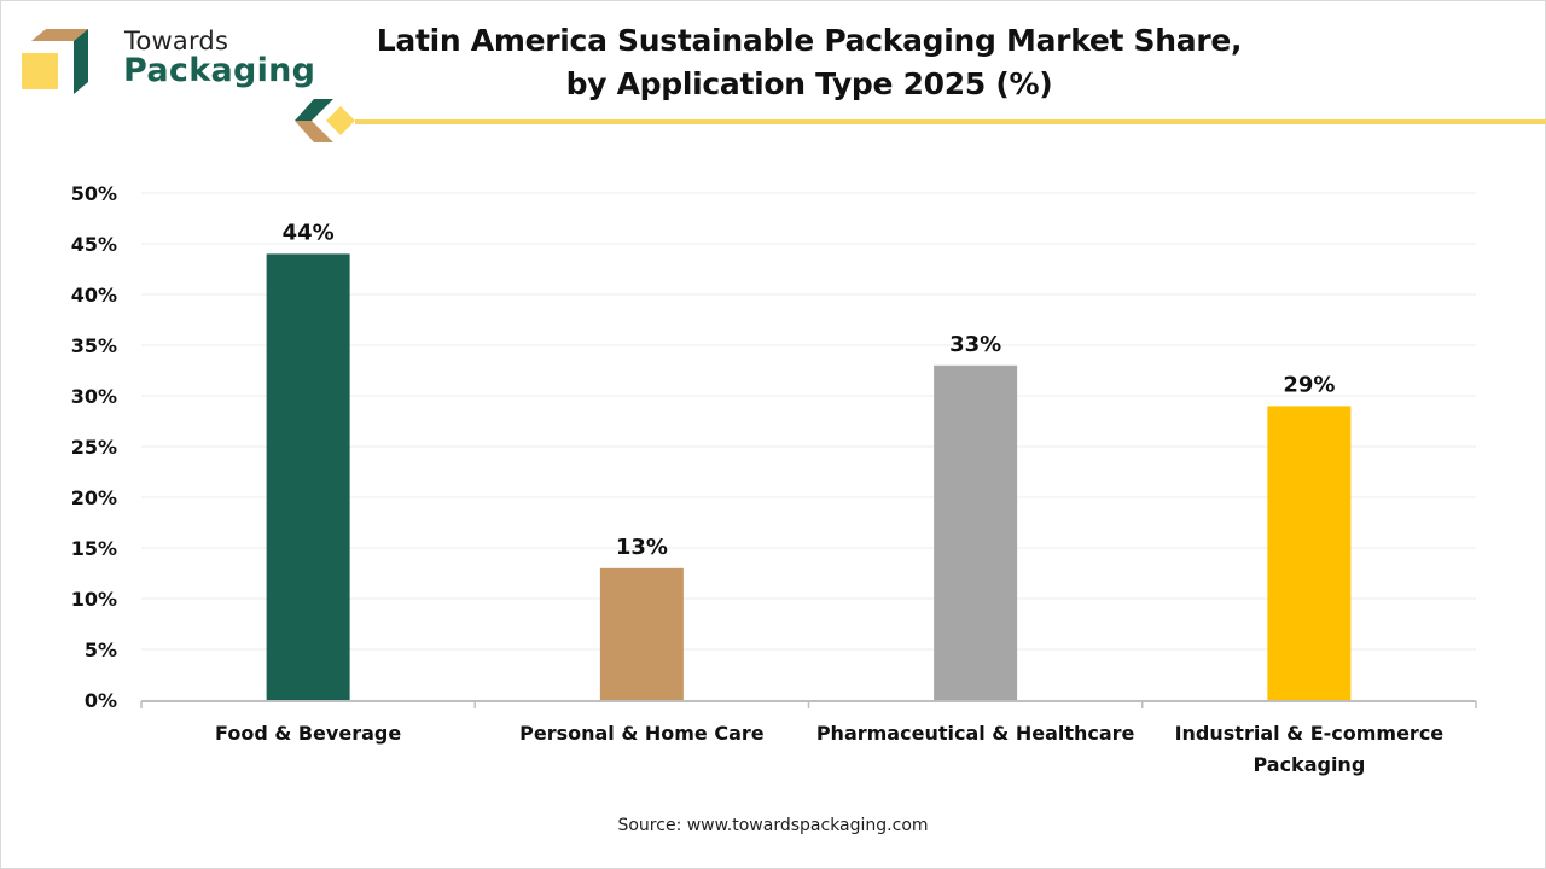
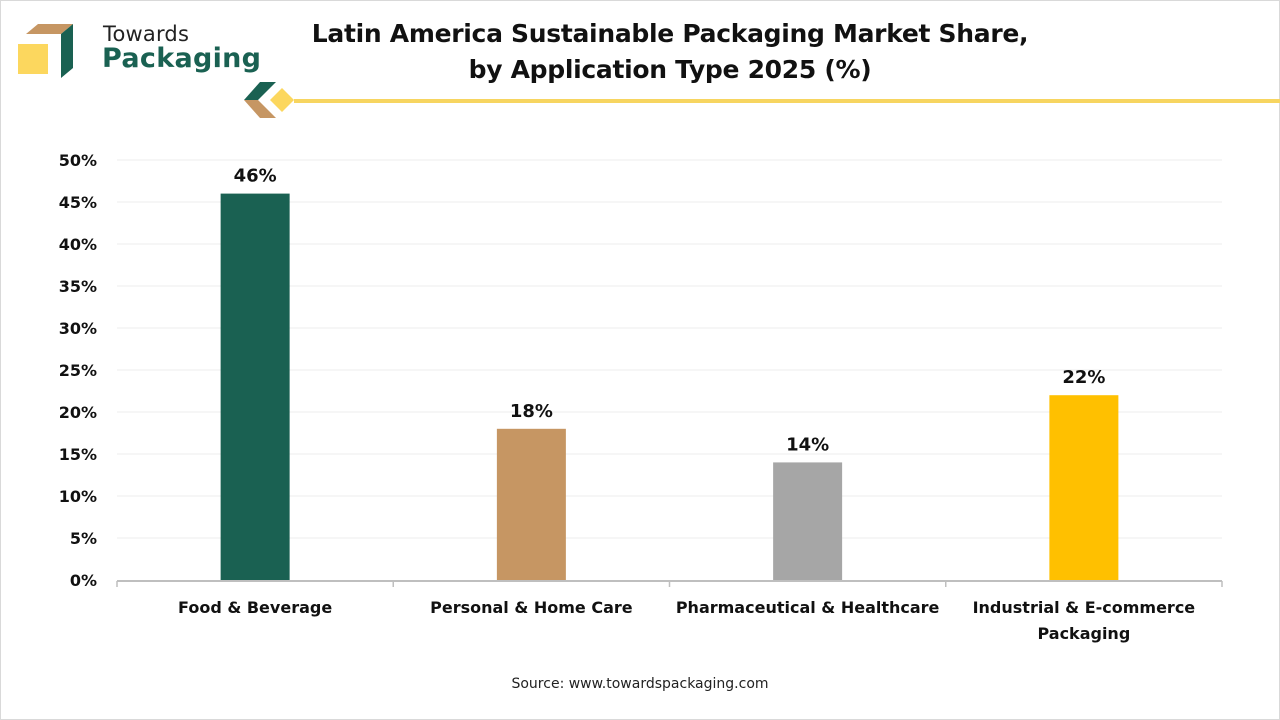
Food & Beverage: 44% -> 46%
Personal & Home Care: 13% -> 18%
Pharmaceutical & Healthcare: 33% -> 14%
Industrial & E-commerce Packaging: 29% -> 22%
